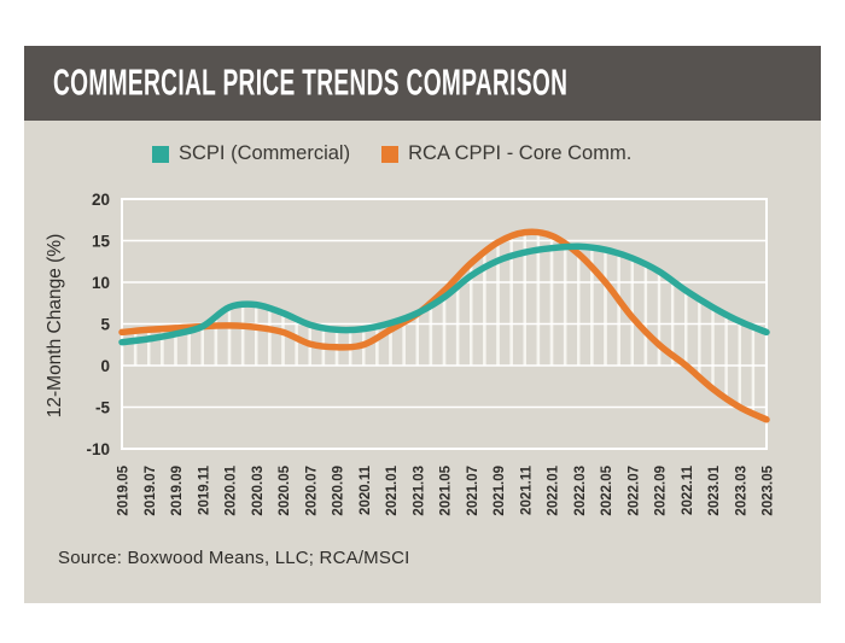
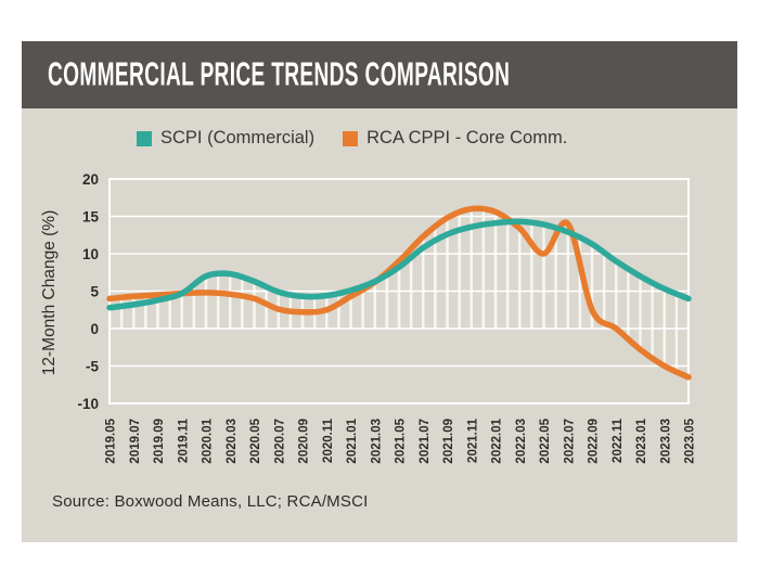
RCA CPPI - Core Comm./2022.07: 6 -> 14
